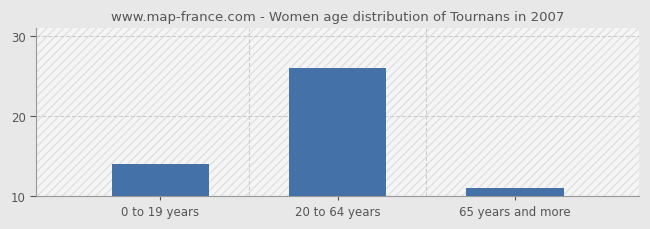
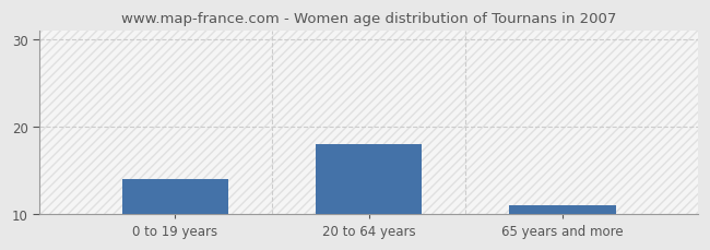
20 to 64 years: 26 -> 18
